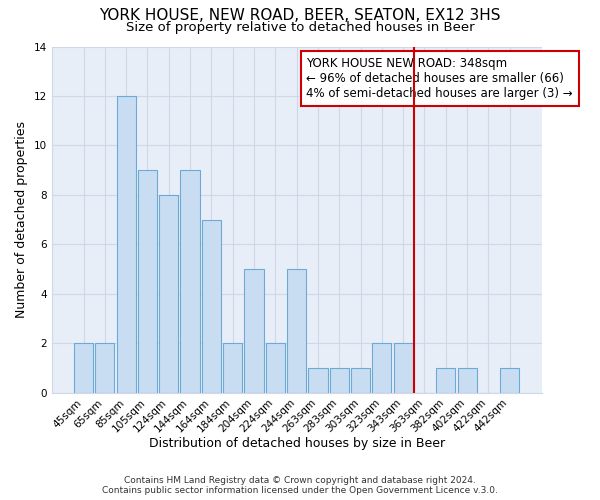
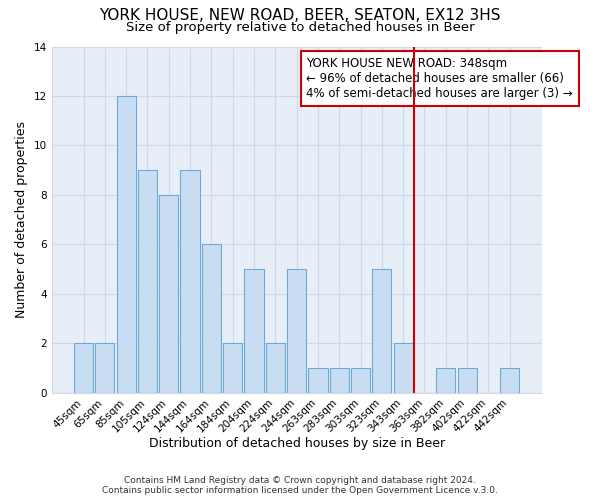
164sqm: 7 -> 6
323sqm: 2 -> 5
